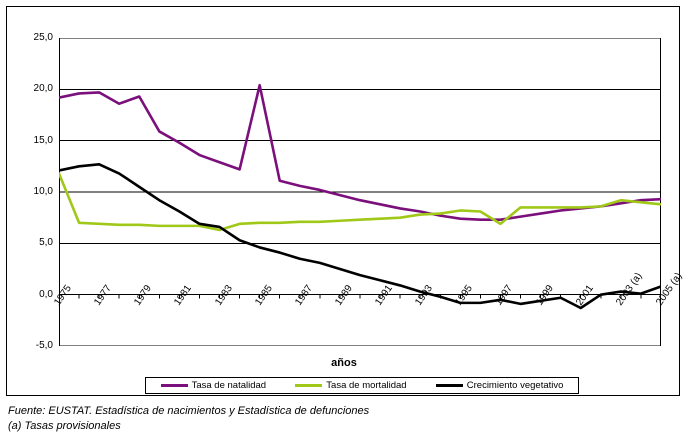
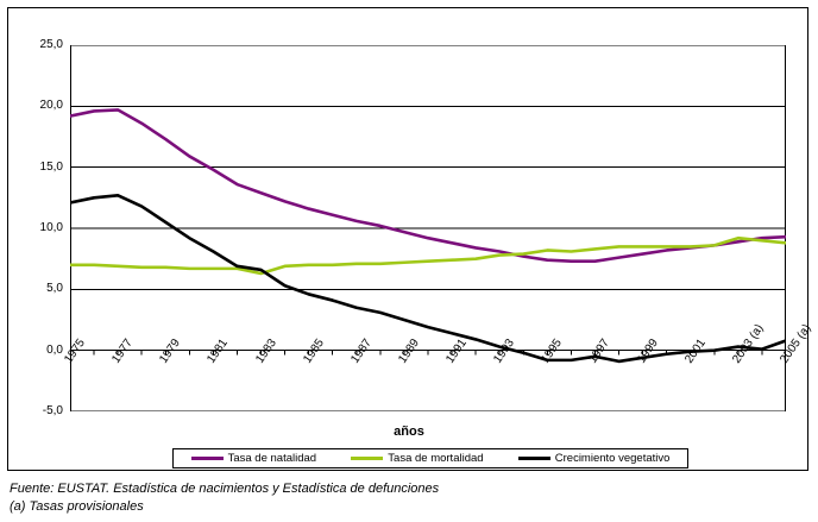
Tasa de mortalidad/1975: 11,8 -> 7,0
Tasa de natalidad/1979: 19,3 -> 17,3
Tasa de natalidad/1985: 20,4 -> 11,6
Tasa de mortalidad/1997: 6,9 -> 8,3
Crecimiento vegetativo/2001: -1,3 -> -0,1
